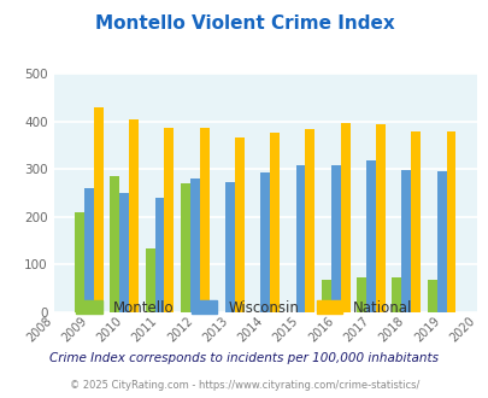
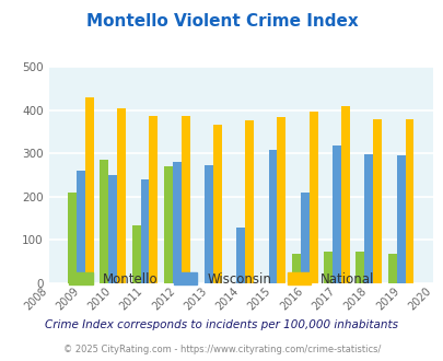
Wisconsin/2014: 293 -> 130
Wisconsin/2016: 307 -> 210
National/2017: 394 -> 410
